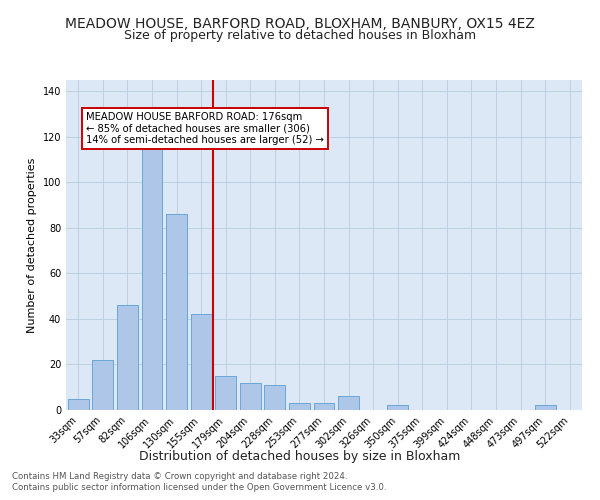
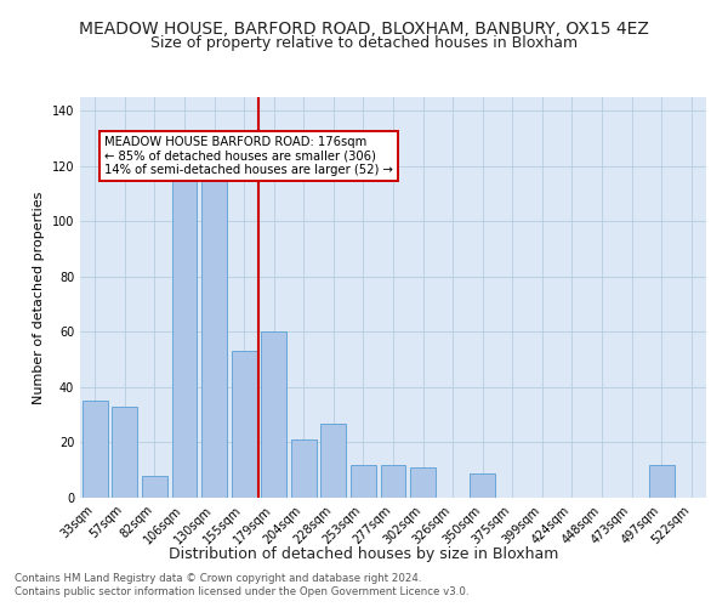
33sqm: 5 -> 35
57sqm: 22 -> 33
82sqm: 46 -> 8
130sqm: 86 -> 115
155sqm: 42 -> 53
179sqm: 15 -> 60
204sqm: 12 -> 21
228sqm: 11 -> 27
253sqm: 3 -> 12
277sqm: 3 -> 12
302sqm: 6 -> 11
350sqm: 2 -> 9
497sqm: 2 -> 12
